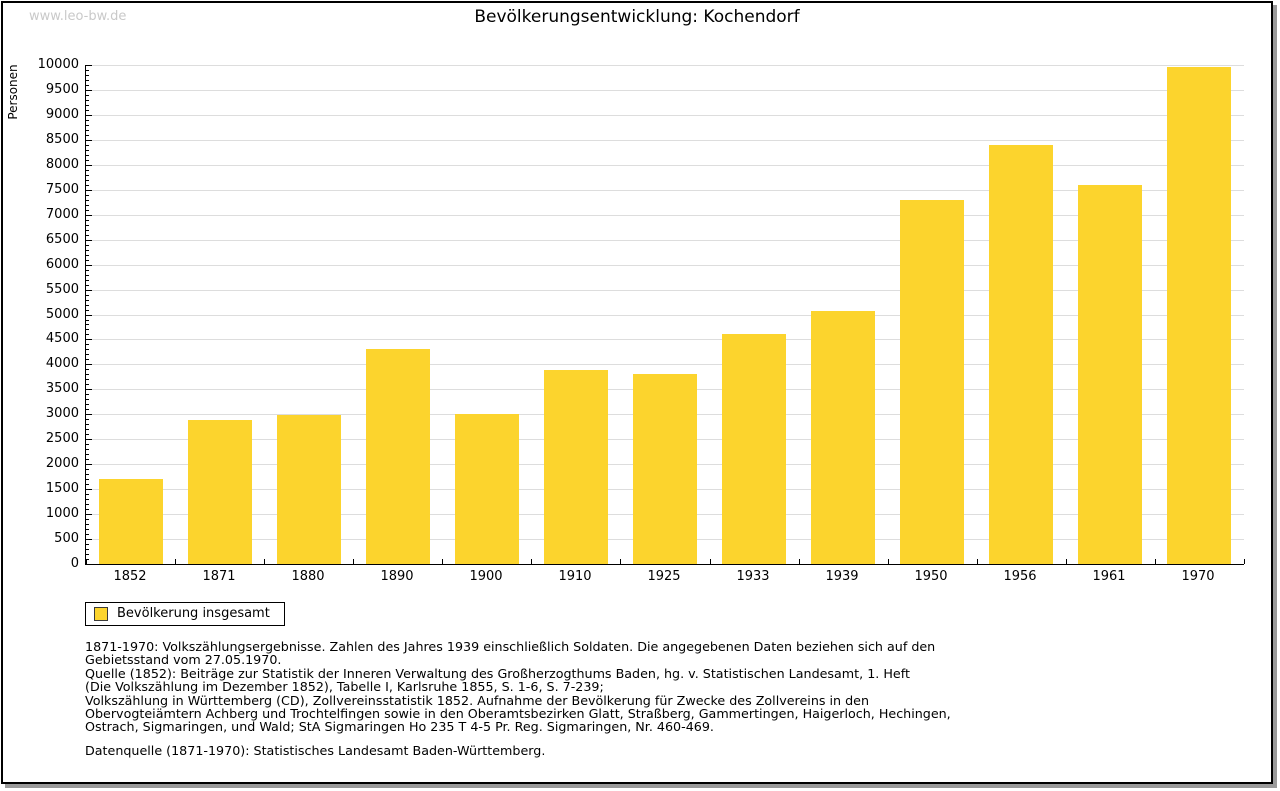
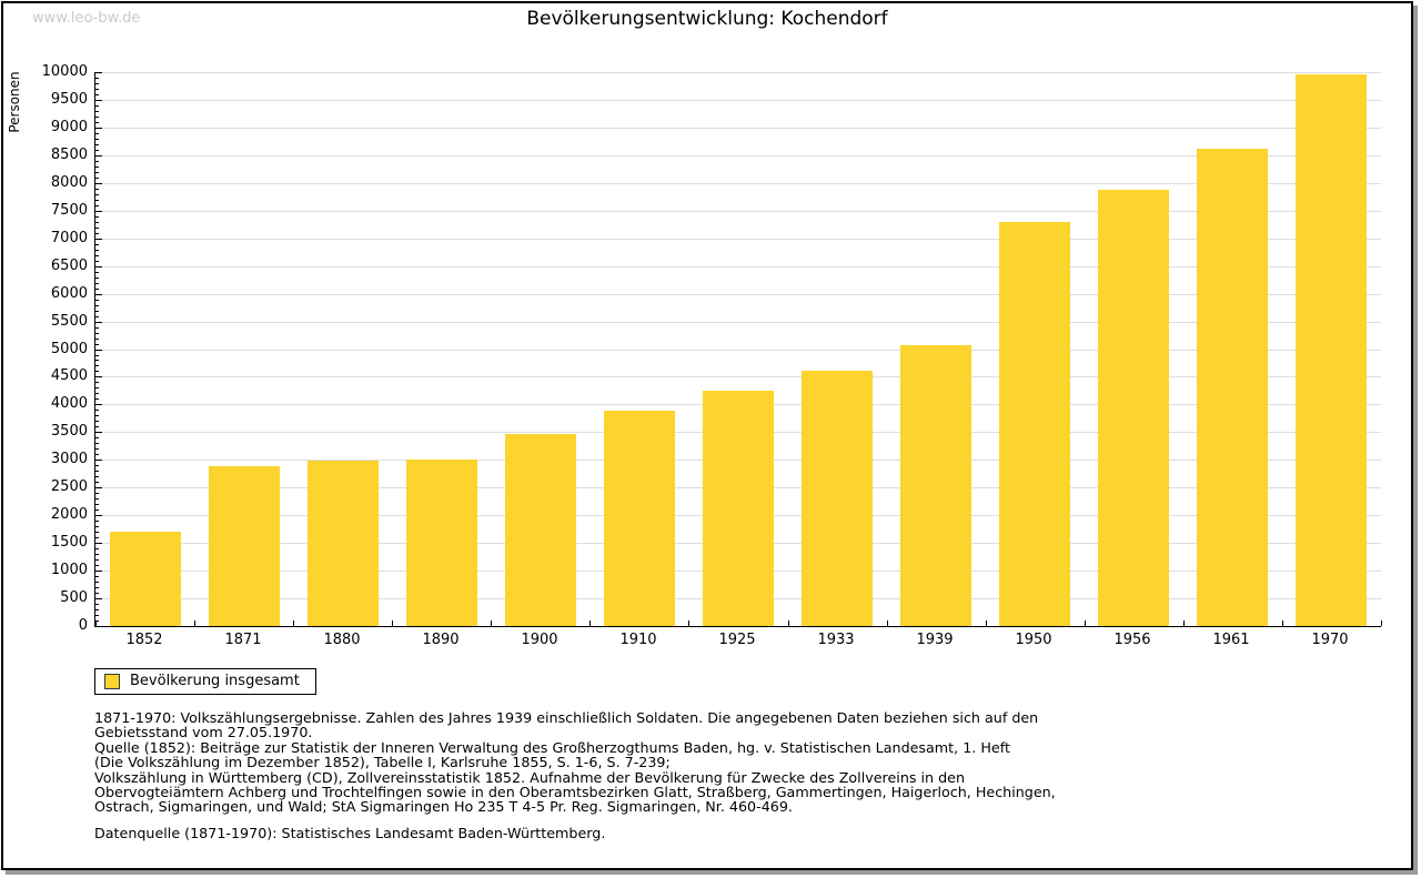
1890: 4300 -> 3000
1900: 3000 -> 3500
1925: 3800 -> 4200
1956: 8400 -> 7900
1961: 7600 -> 8600
